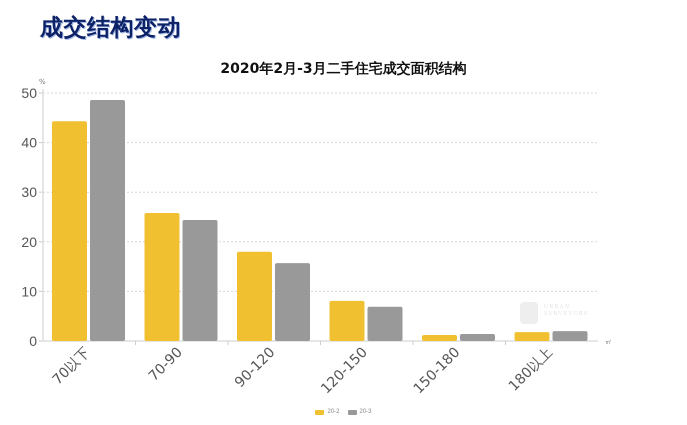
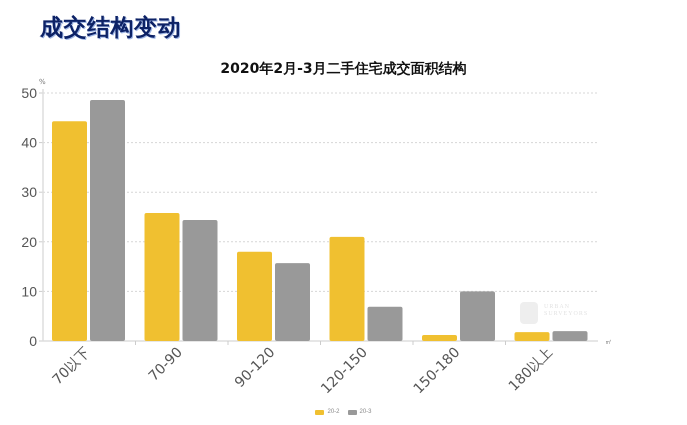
20-2/120-150: 8 -> 21
20-3/150-180: 1 -> 10
